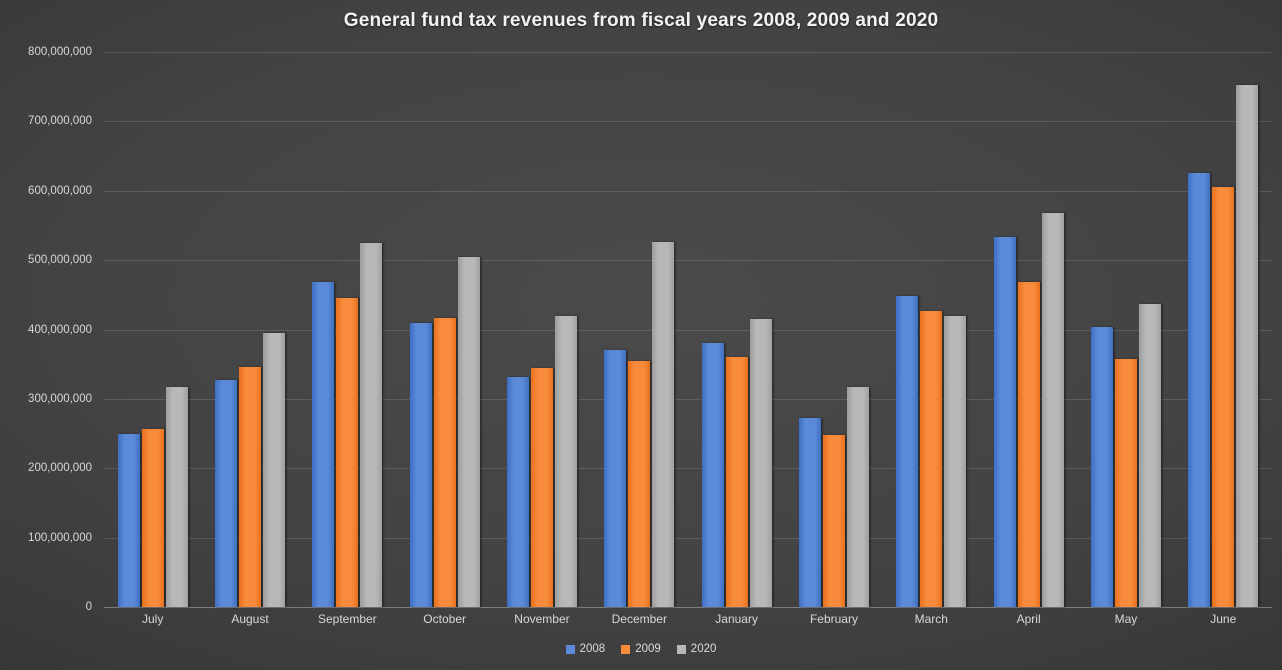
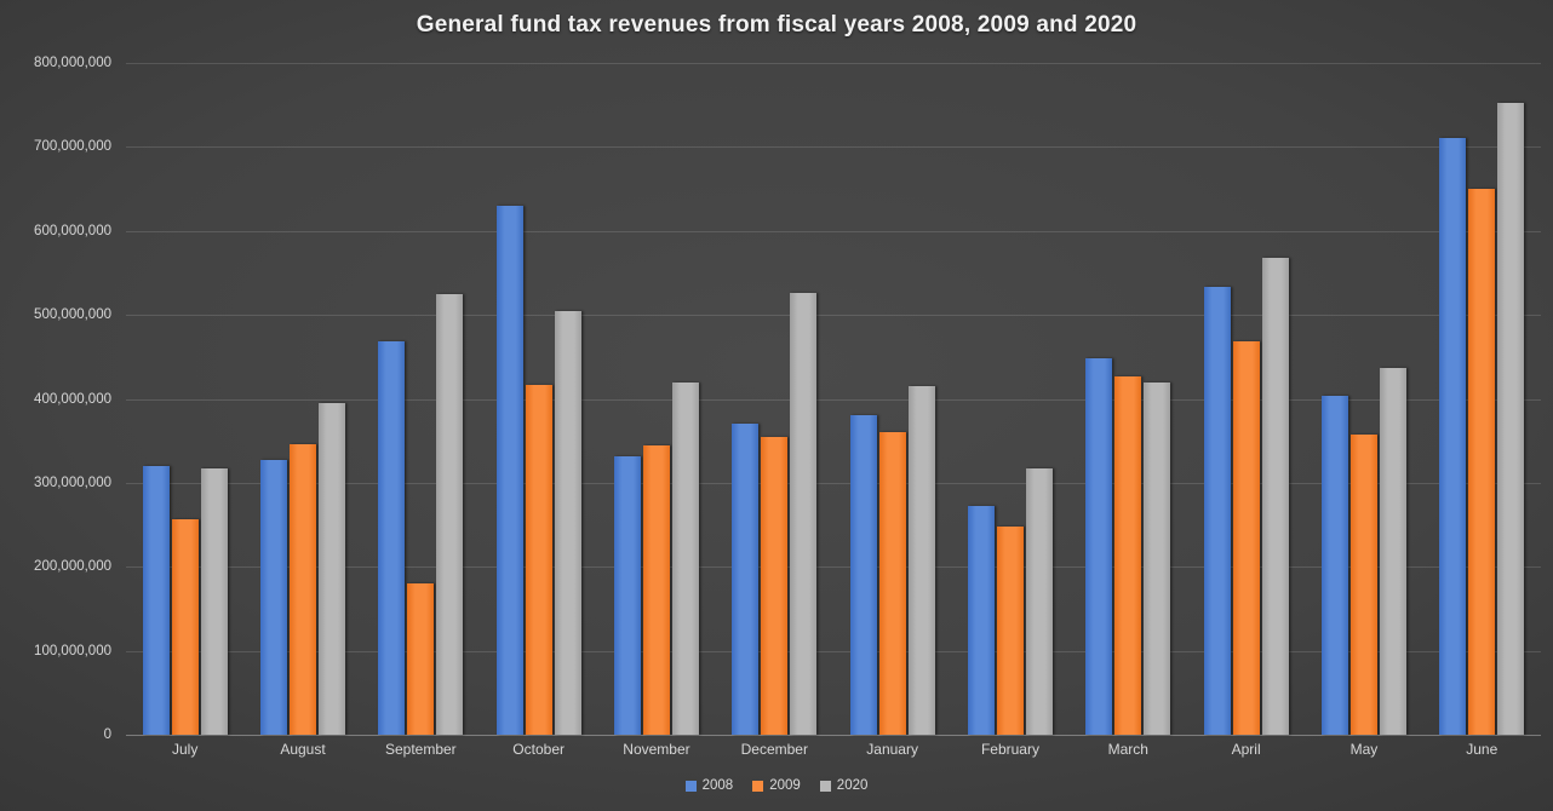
2008/July: 250000000 -> 320000000
2009/September: 440000000 -> 180000000
2008/October: 410000000 -> 630000000
2008/June: 620000000 -> 710000000
2009/June: 600000000 -> 650000000
